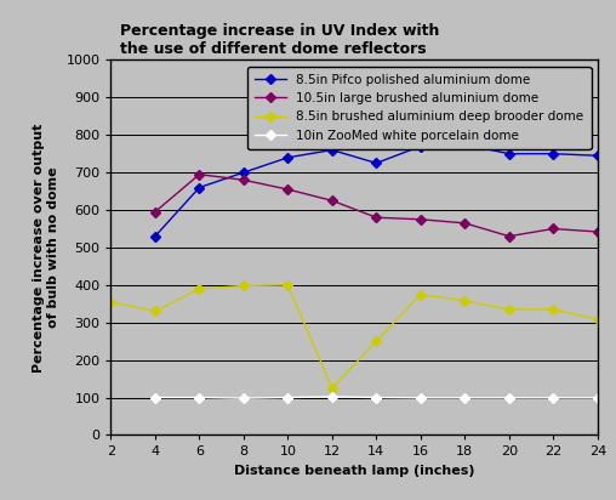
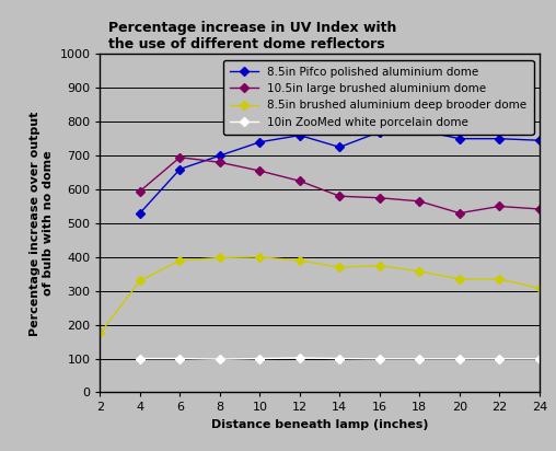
8.5in brushed aluminium deep brooder dome/2: 355 -> 175
8.5in brushed aluminium deep brooder dome/12: 125 -> 390
8.5in brushed aluminium deep brooder dome/14: 250 -> 370
